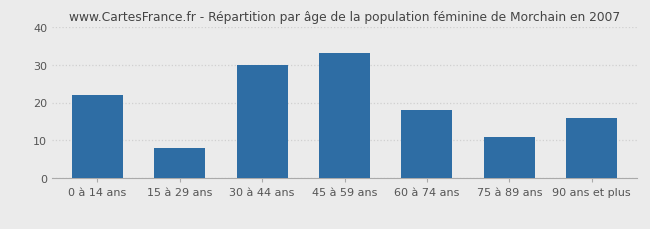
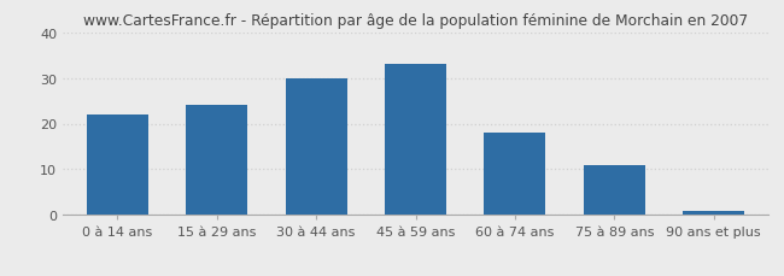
15 à 29 ans: 8 -> 24
90 ans et plus: 16 -> 1
